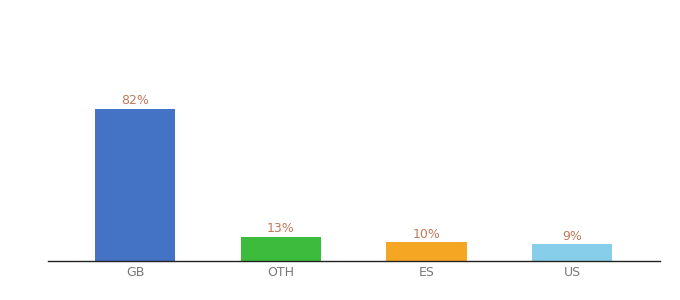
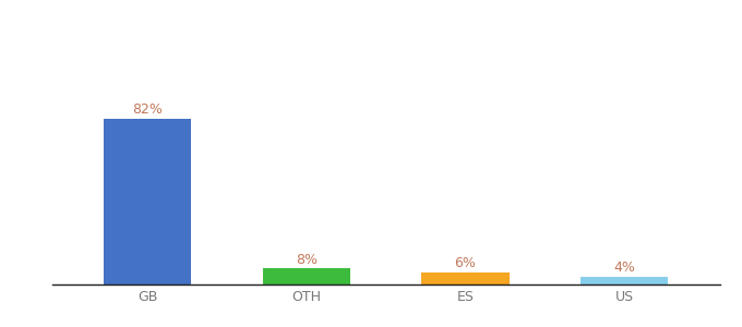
OTH: 13% -> 8%
ES: 10% -> 6%
US: 9% -> 4%
